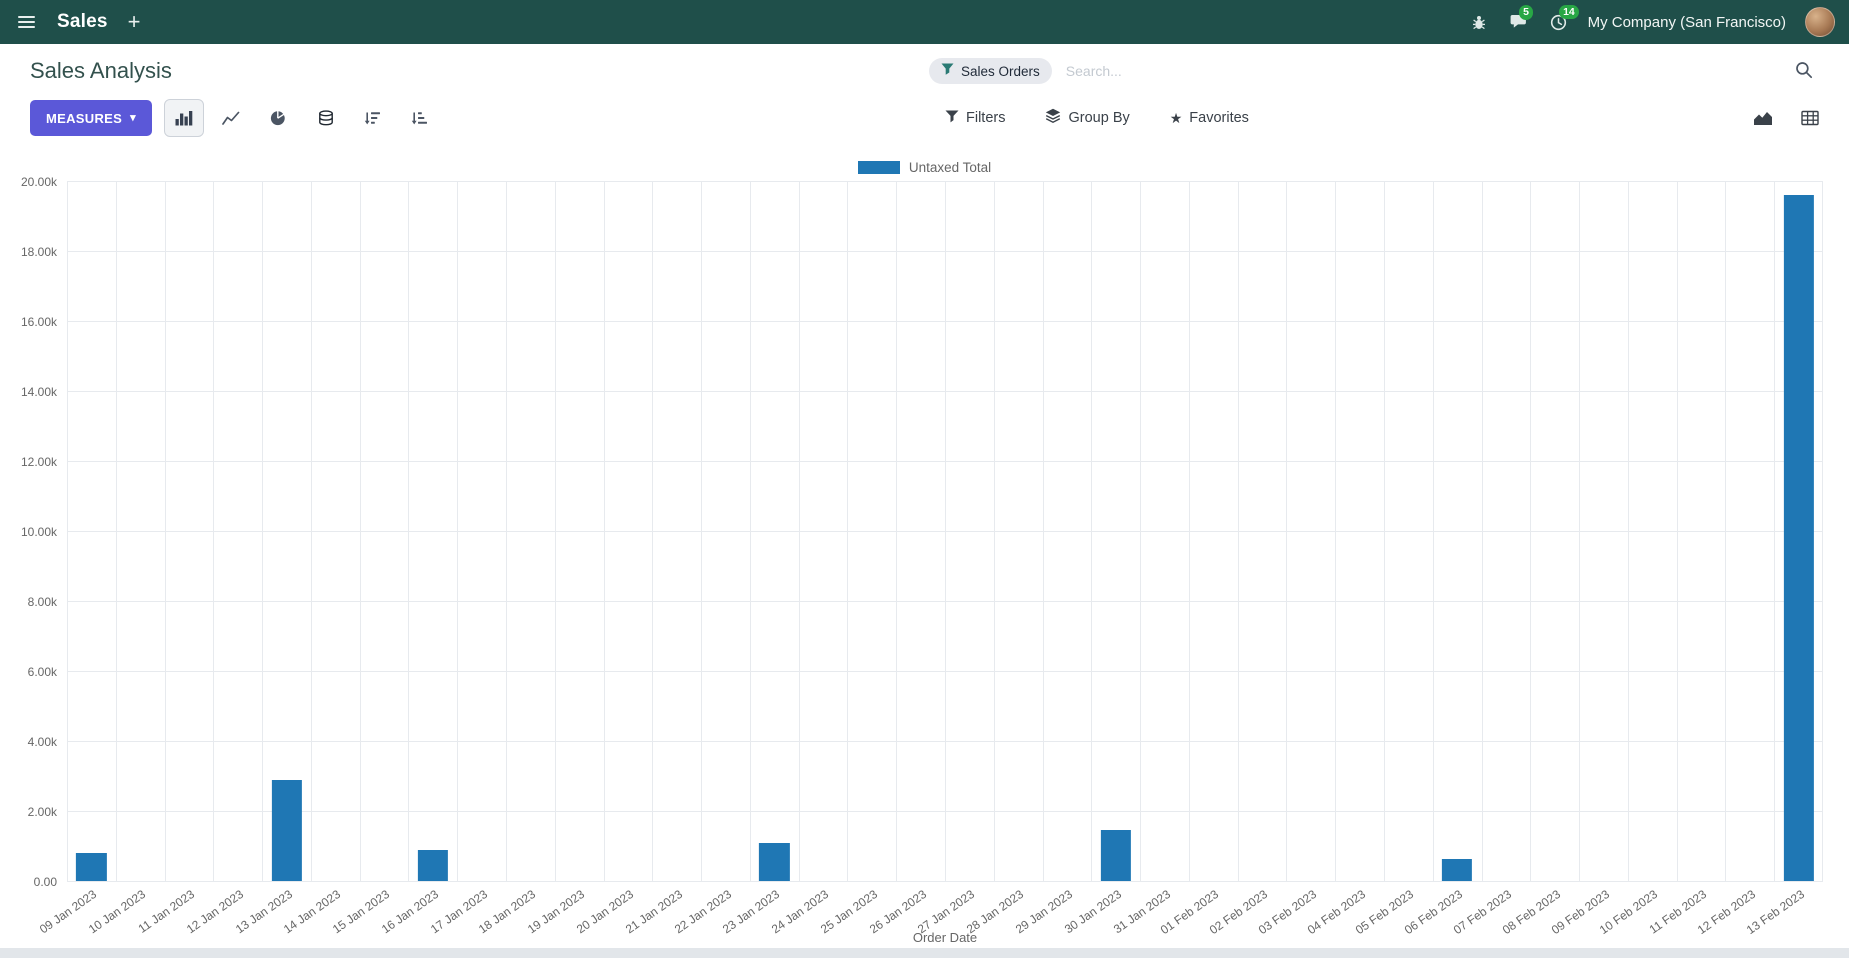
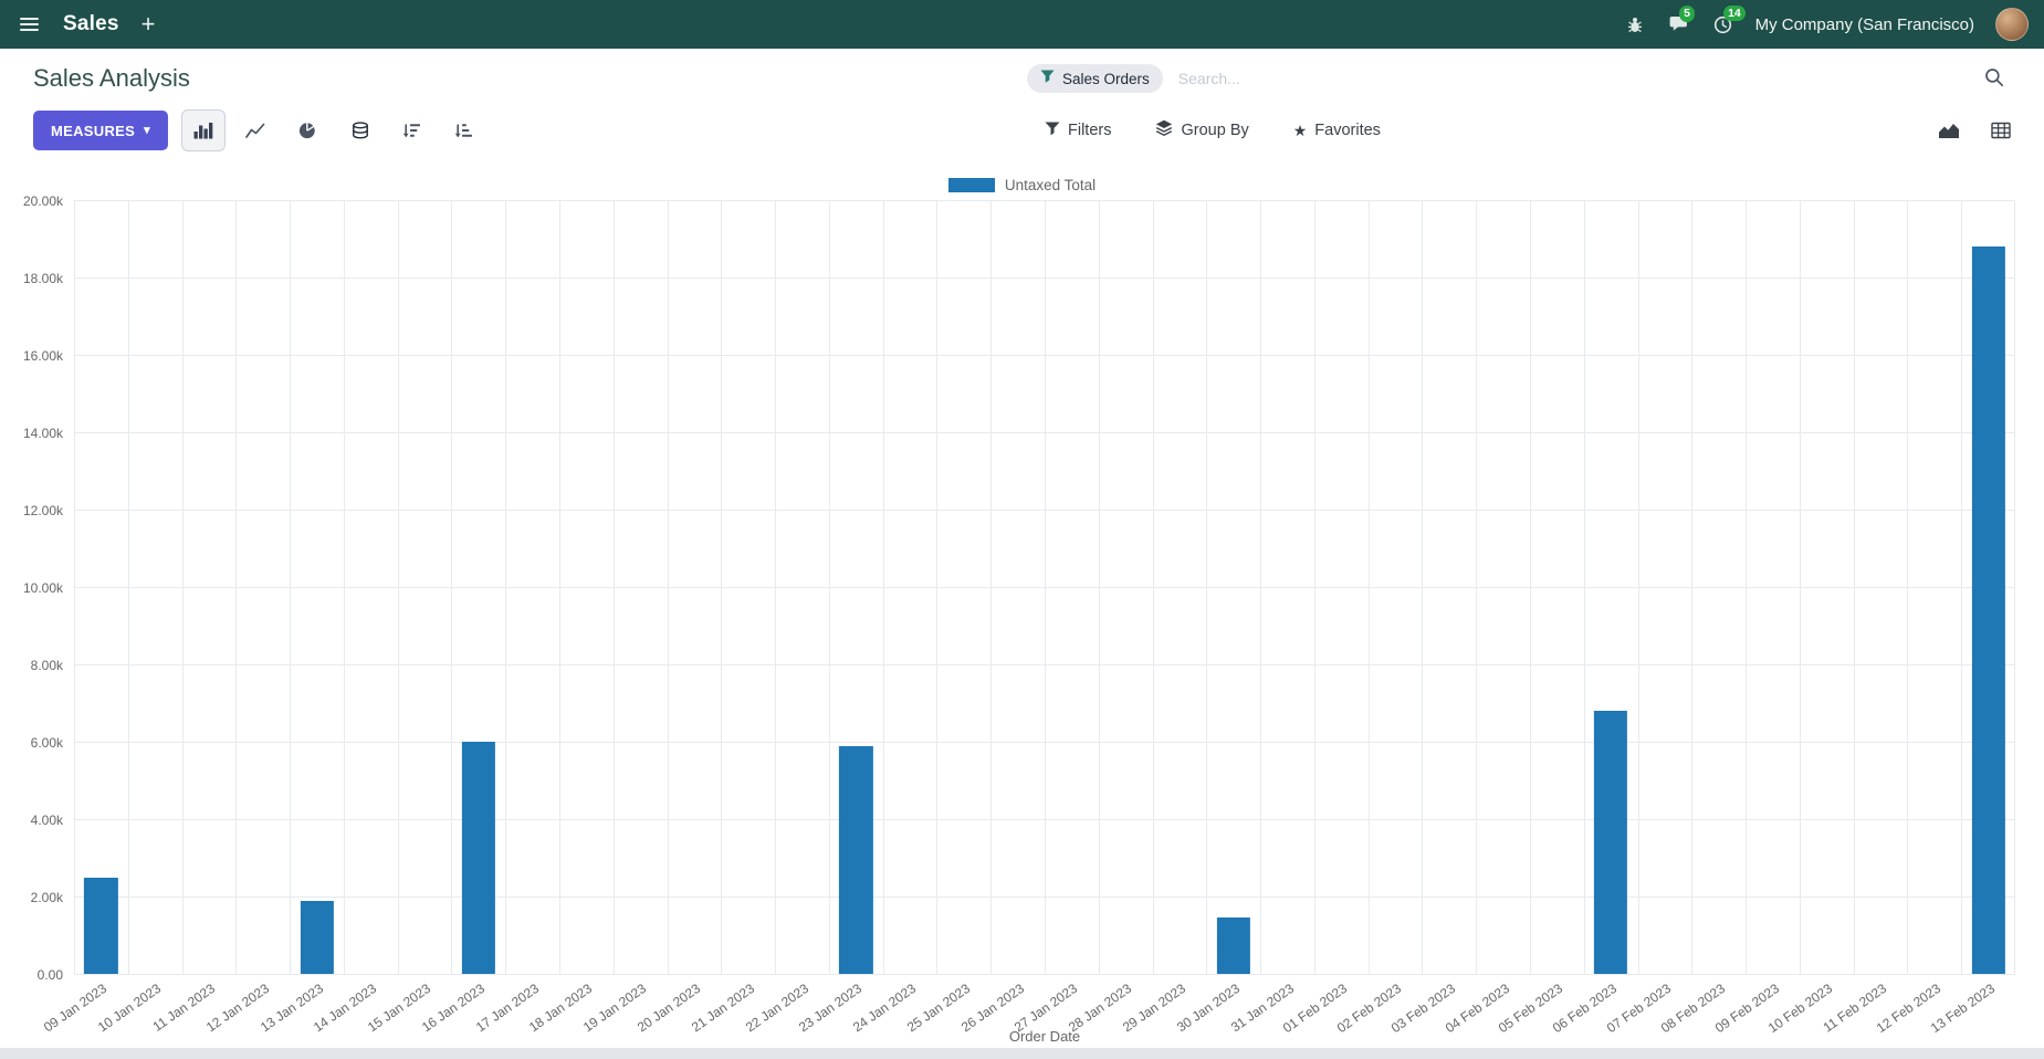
09 Jan 2023: 0.8k -> 2.5k
13 Jan 2023: 2.9k -> 1.9k
16 Jan 2023: 0.9k -> 6.0k
23 Jan 2023: 1.1k -> 5.9k
06 Feb 2023: 0.6k -> 6.8k
13 Feb 2023: 19.6k -> 18.8k
